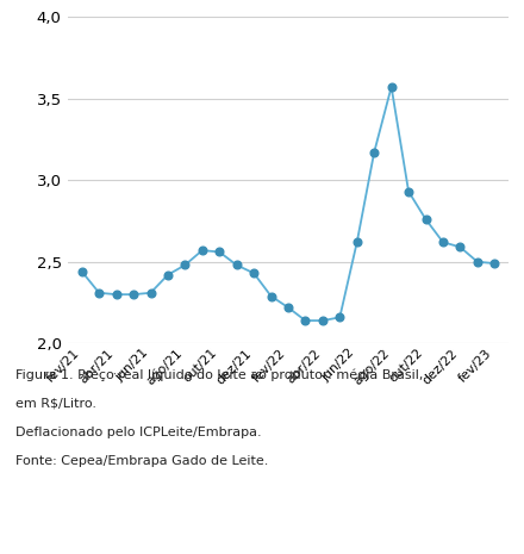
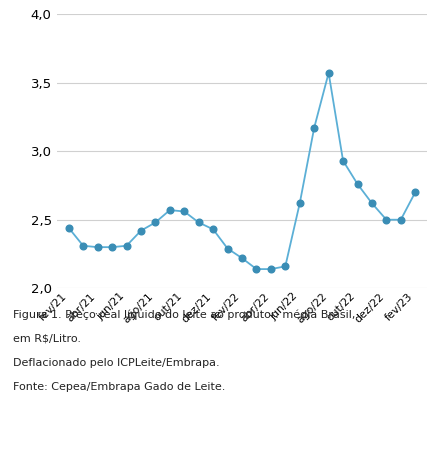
dez/22: 2,59 -> 2,50
fev/23: 2,49 -> 2,70
